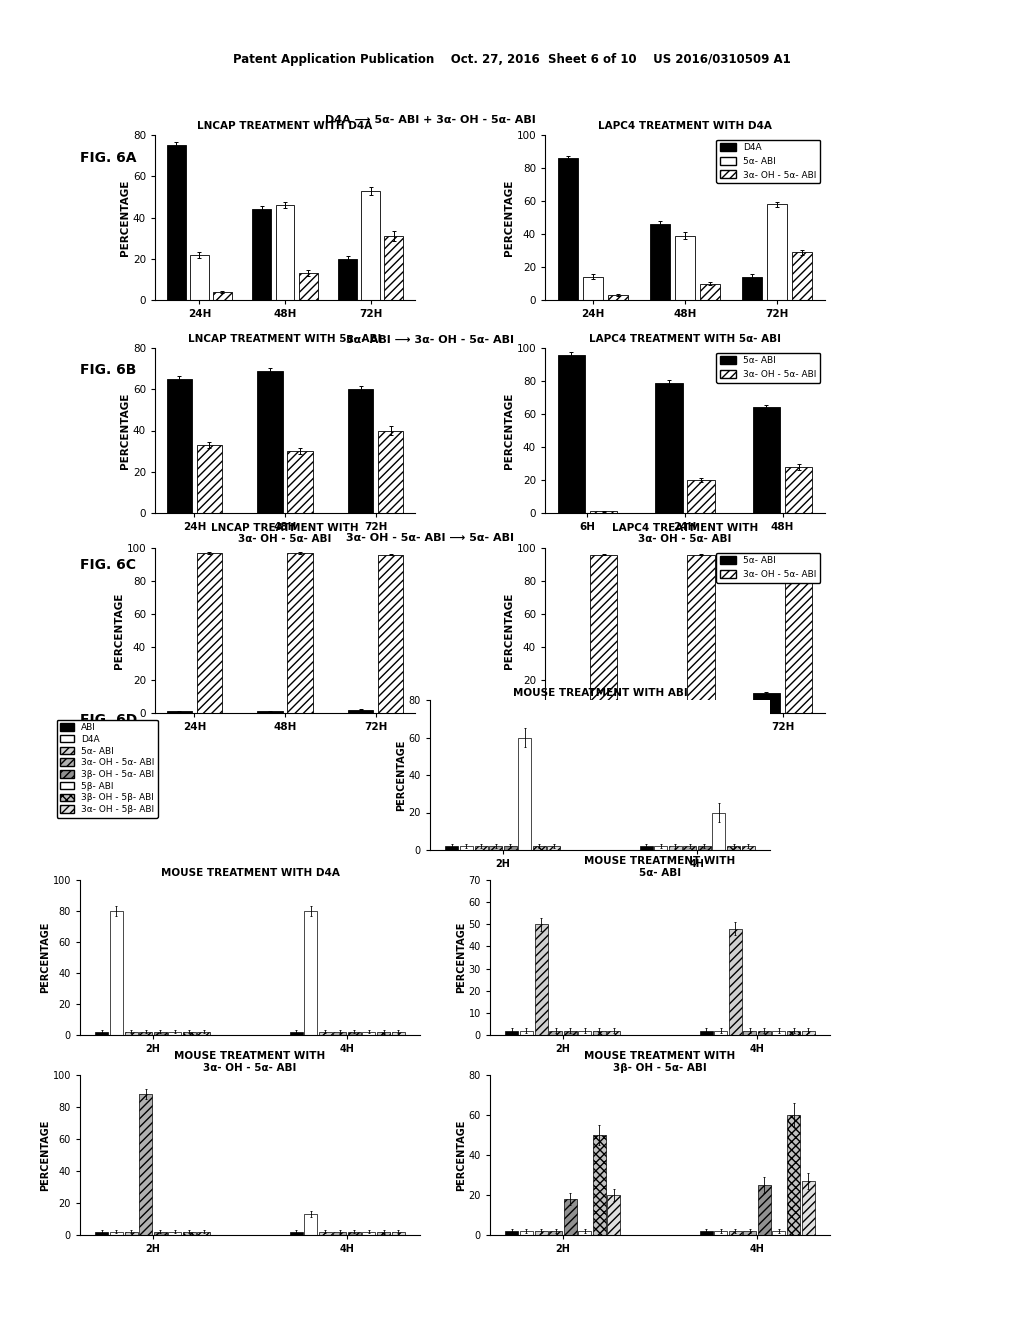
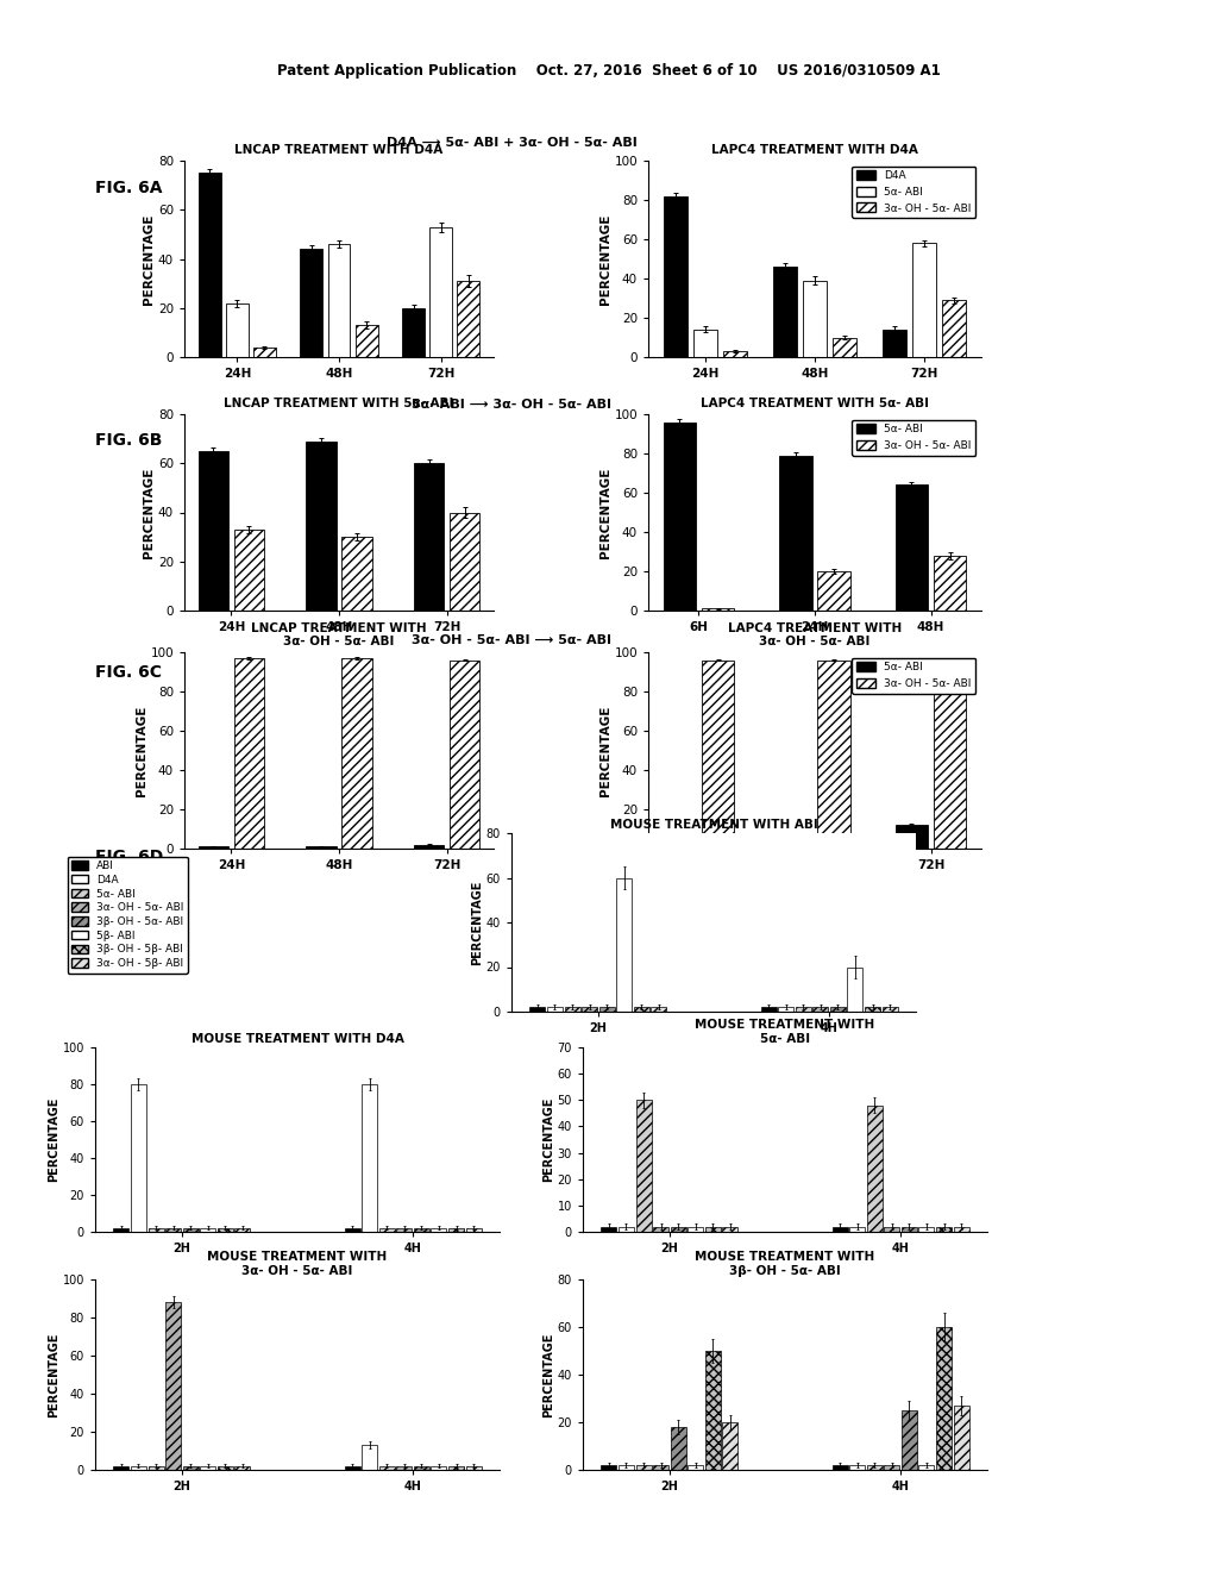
LAPC4 TREATMENT WITH D4A/D4A/24H: 86 -> 82
